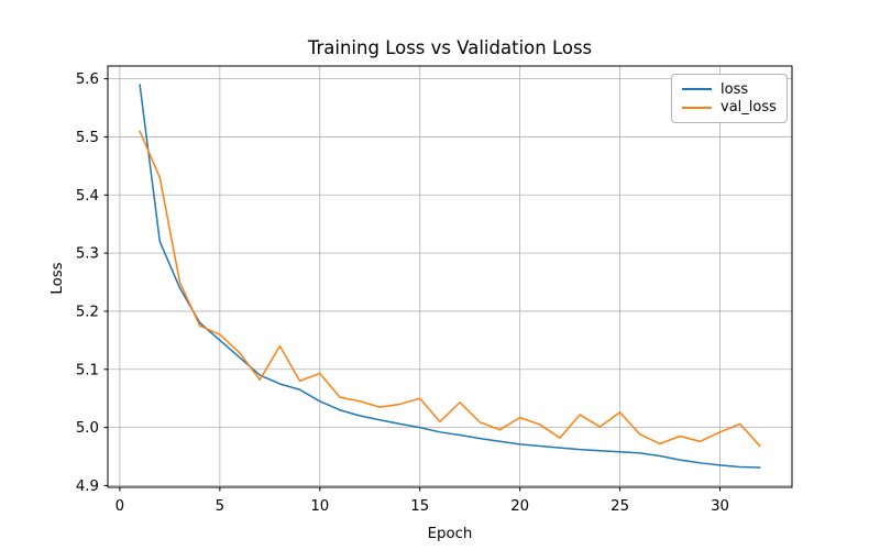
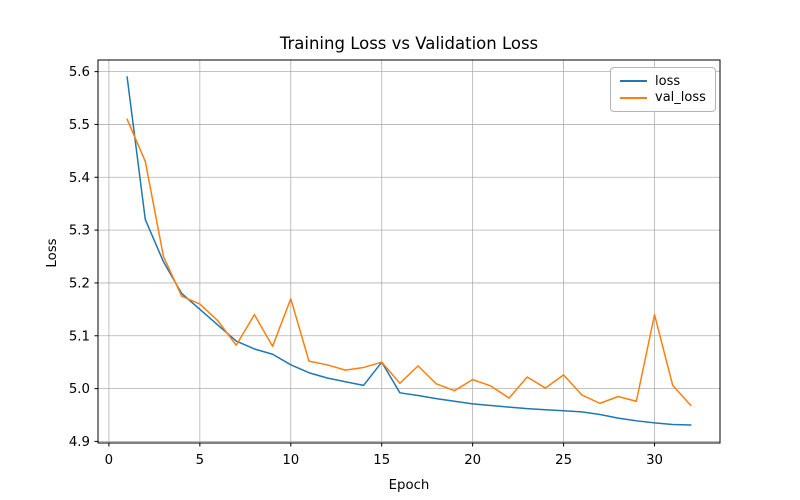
val_loss/10: 5.09 -> 5.17
loss/15: 5.00 -> 5.05
val_loss/30: 4.99 -> 5.14
